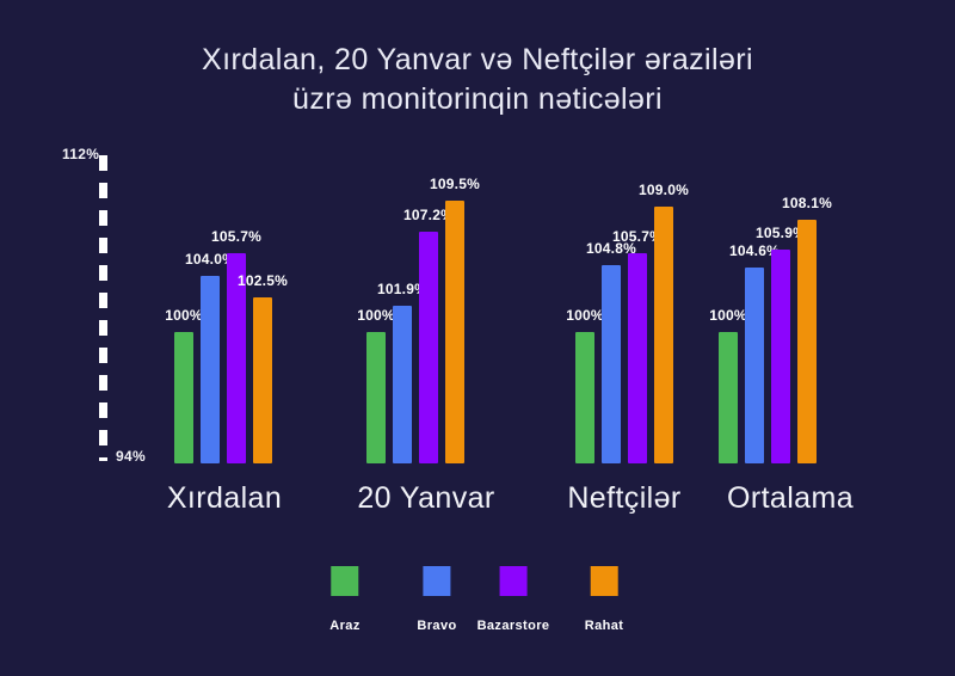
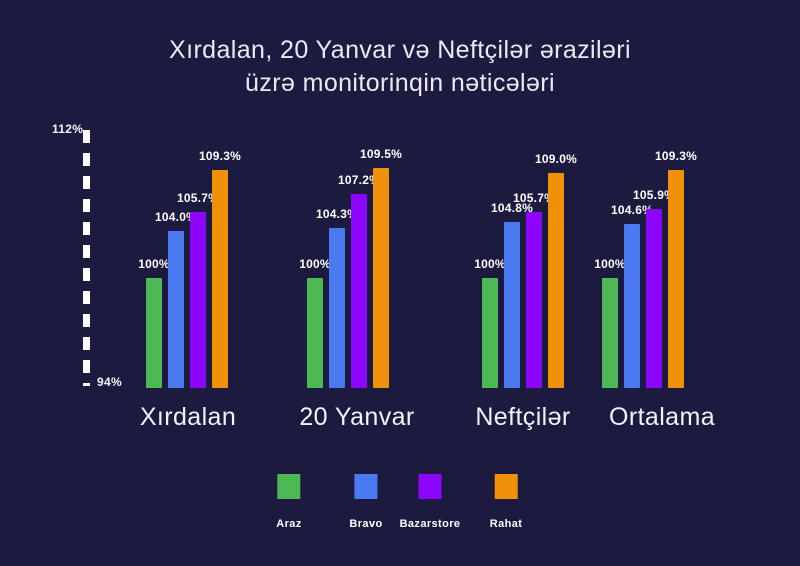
Rahat/Xırdalan: 102.5% -> 109.3%
Bravo/20 Yanvar: 101.9% -> 104.3%
Rahat/Ortalama: 108.1% -> 109.3%
